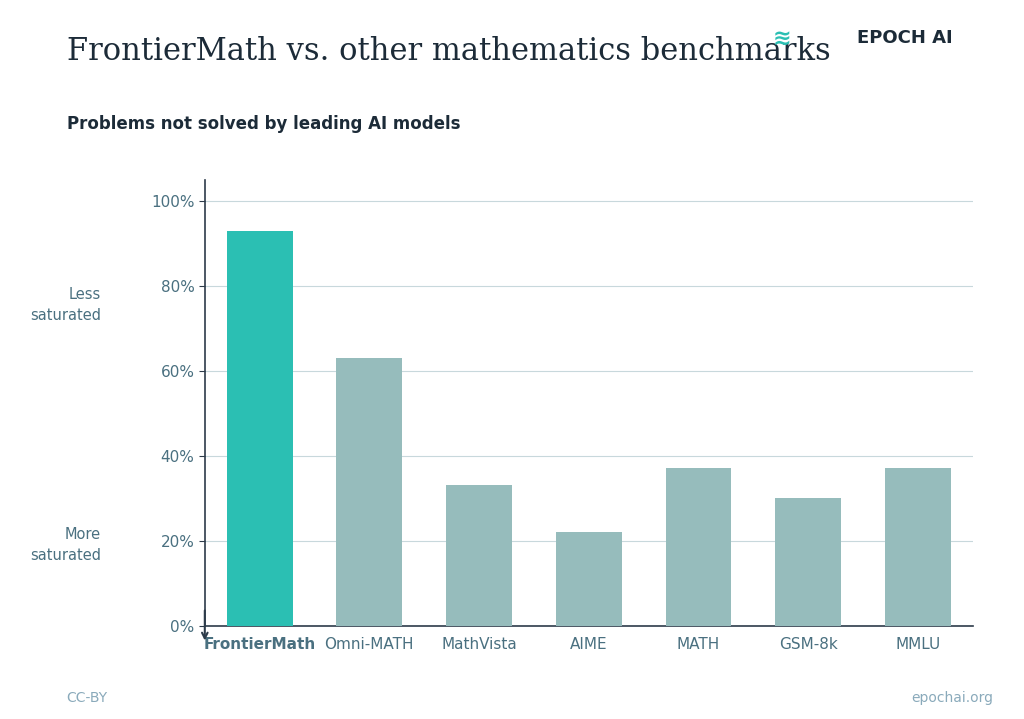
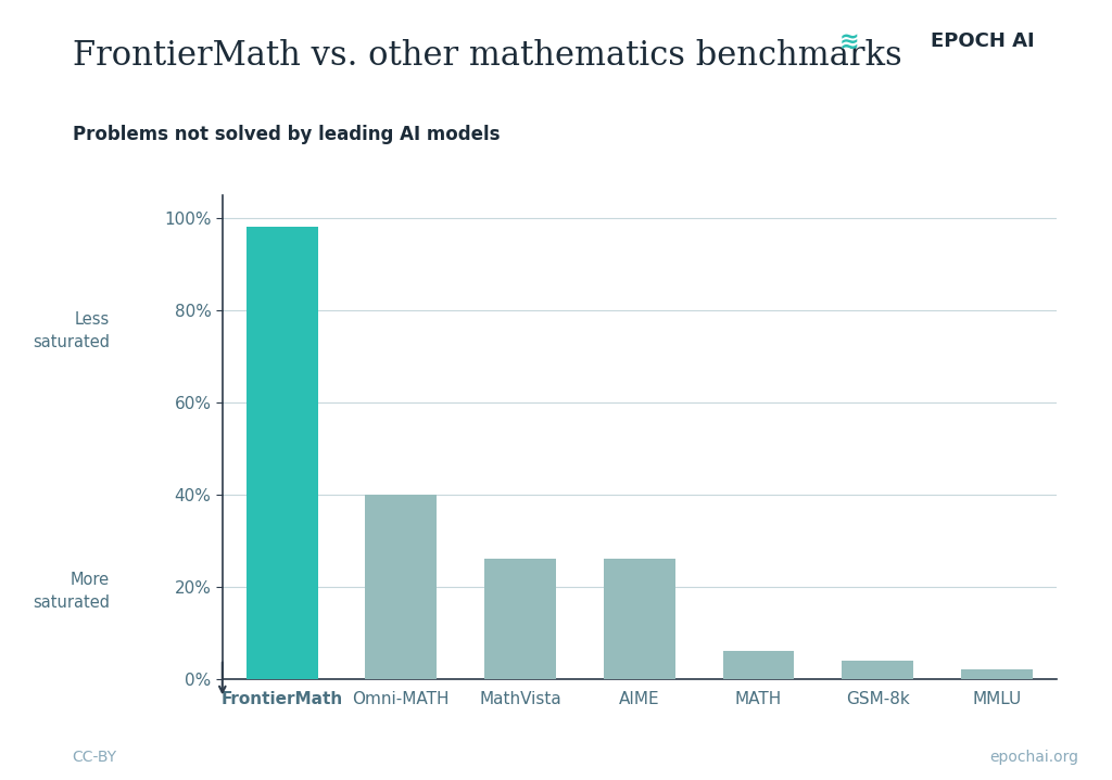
FrontierMath: 93% -> 98%
Omni-MATH: 63% -> 40%
MathVista: 33% -> 26%
AIME: 22% -> 26%
MATH: 37% -> 6%
GSM-8k: 30% -> 4%
MMLU: 37% -> 2%
